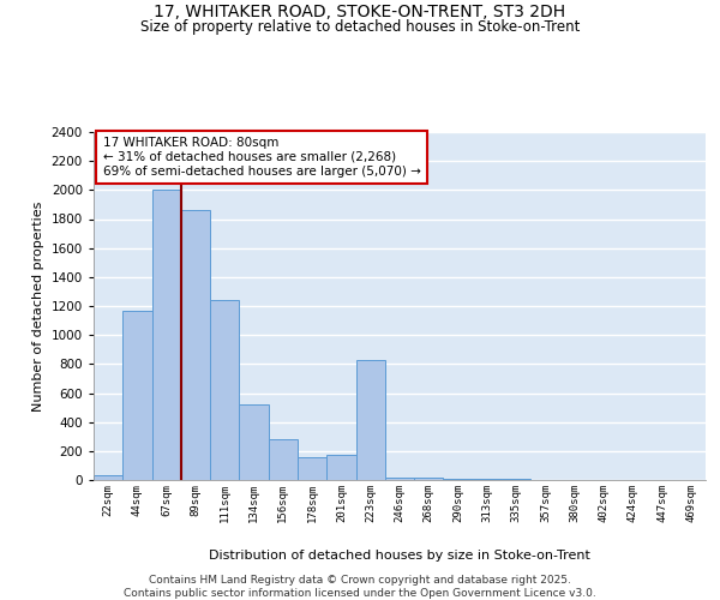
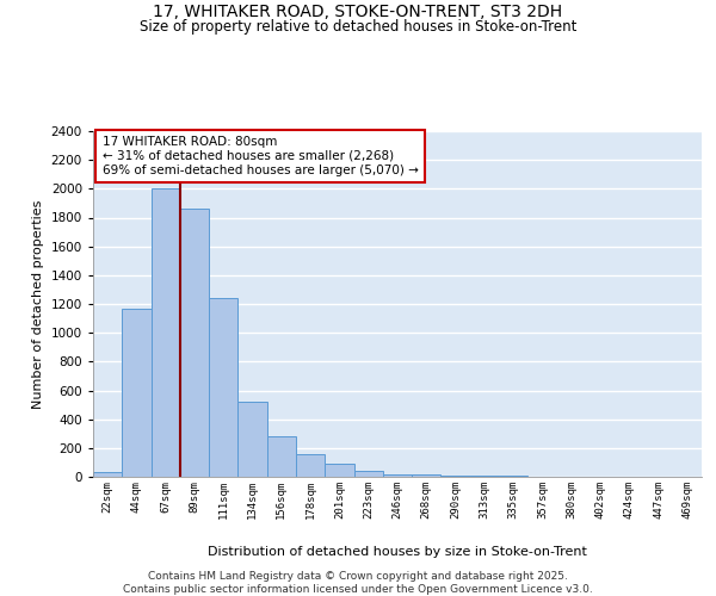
201sqm: 170 -> 90
223sqm: 830 -> 40
